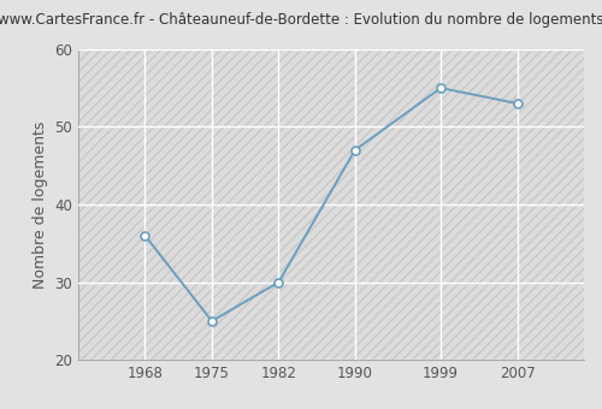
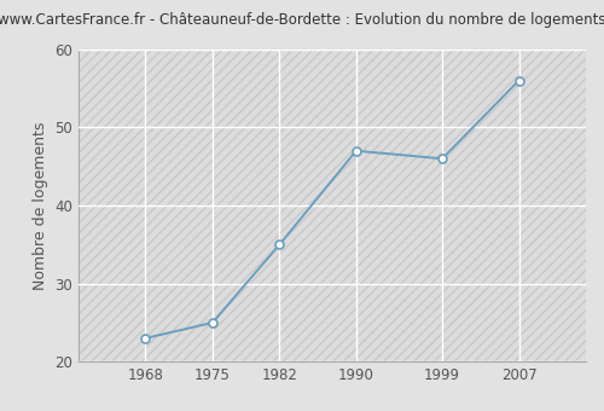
1968: 36 -> 23
1982: 30 -> 35
1999: 55 -> 46
2007: 53 -> 56
